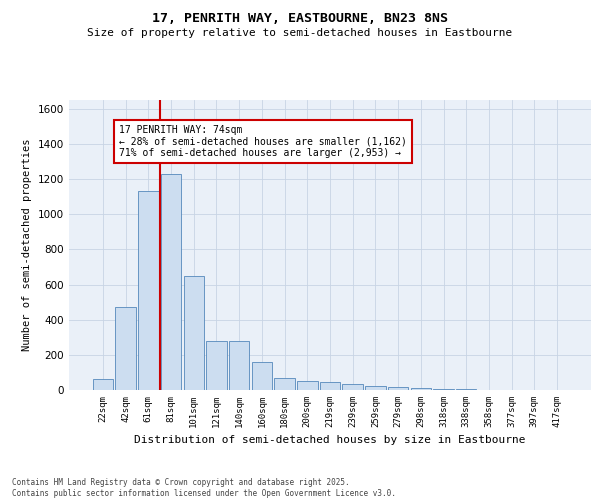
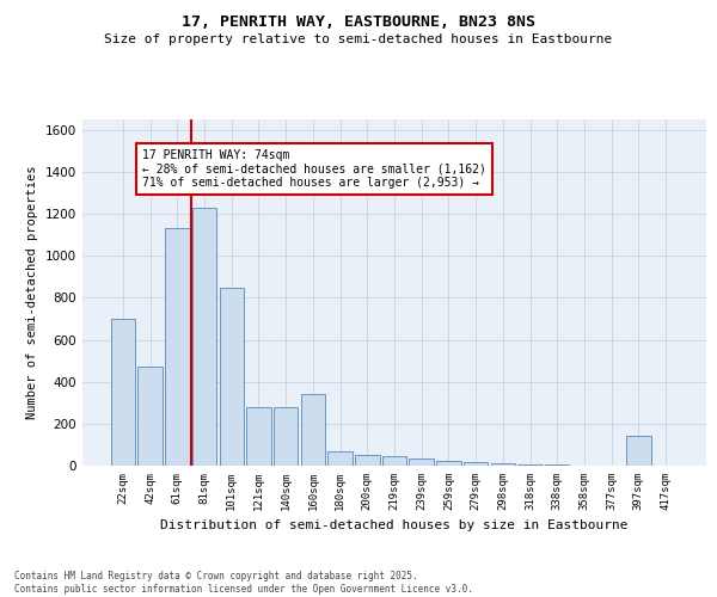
22sqm: 60 -> 700
101sqm: 650 -> 850
160sqm: 160 -> 340
397sqm: 0 -> 140
